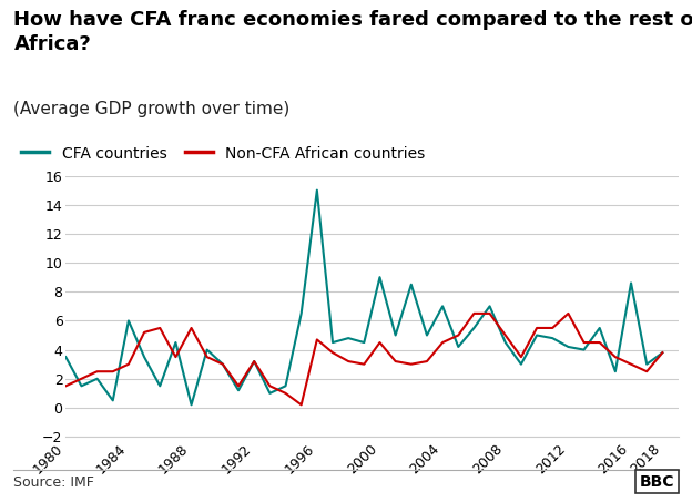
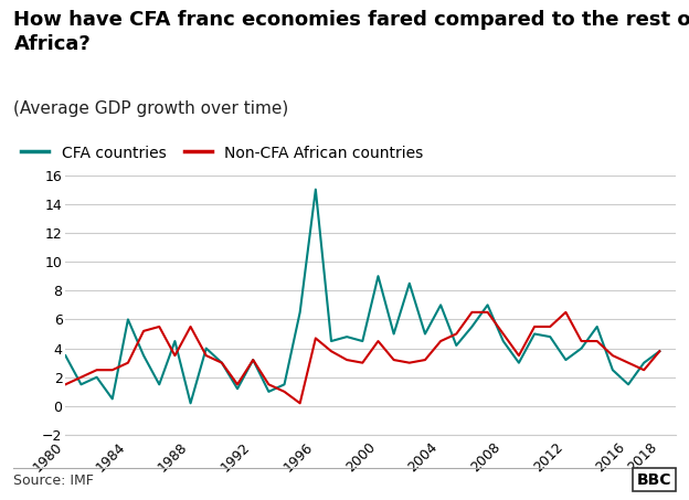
CFA countries/2012: 4.2 -> 3.2
CFA countries/2016: 8.6 -> 1.5
